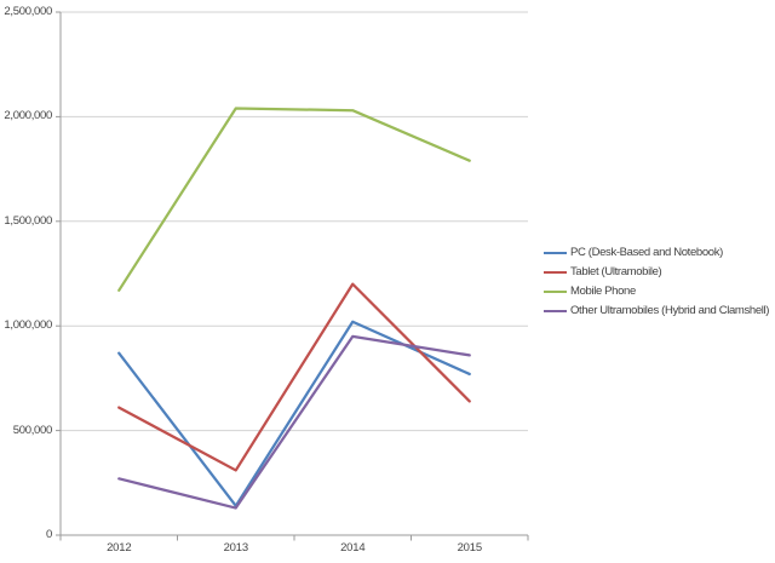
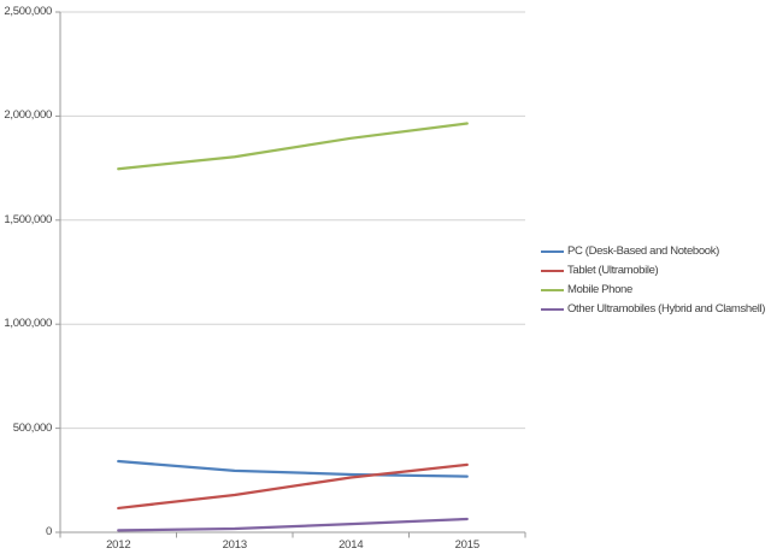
PC (Desk-Based and Notebook)/2012: 870000 -> 340000
Tablet (Ultramobile)/2012: 610000 -> 120000
Mobile Phone/2012: 1170000 -> 1750000
Other Ultramobiles (Hybrid and Clamshell)/2012: 270000 -> 10000
PC (Desk-Based and Notebook)/2013: 140000 -> 300000
Tablet (Ultramobile)/2013: 310000 -> 180000
Mobile Phone/2013: 2040000 -> 1800000
Other Ultramobiles (Hybrid and Clamshell)/2013: 130000 -> 20000
PC (Desk-Based and Notebook)/2014: 1020000 -> 280000
Tablet (Ultramobile)/2014: 1200000 -> 260000
Mobile Phone/2014: 2030000 -> 1890000
Other Ultramobiles (Hybrid and Clamshell)/2014: 950000 -> 40000
PC (Desk-Based and Notebook)/2015: 770000 -> 270000
Tablet (Ultramobile)/2015: 640000 -> 320000
Mobile Phone/2015: 1790000 -> 1960000
Other Ultramobiles (Hybrid and Clamshell)/2015: 860000 -> 60000
